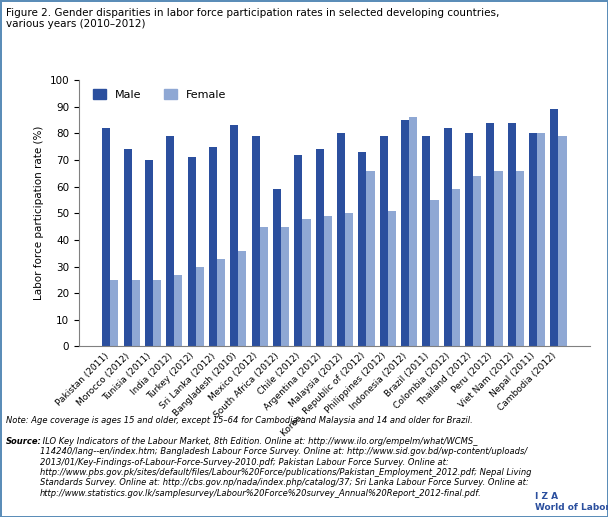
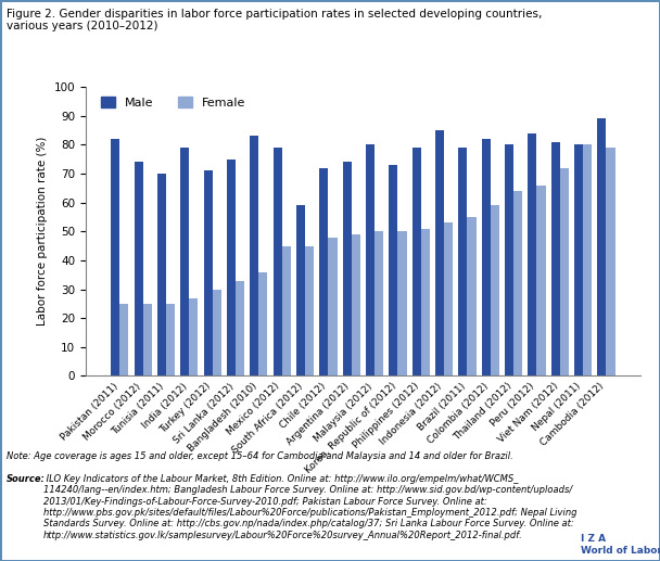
Female/Korea, Republic of (2012): 66 -> 50
Female/Indonesia (2012): 86 -> 53
Male/Viet Nam (2012): 84 -> 81
Female/Viet Nam (2012): 66 -> 72
